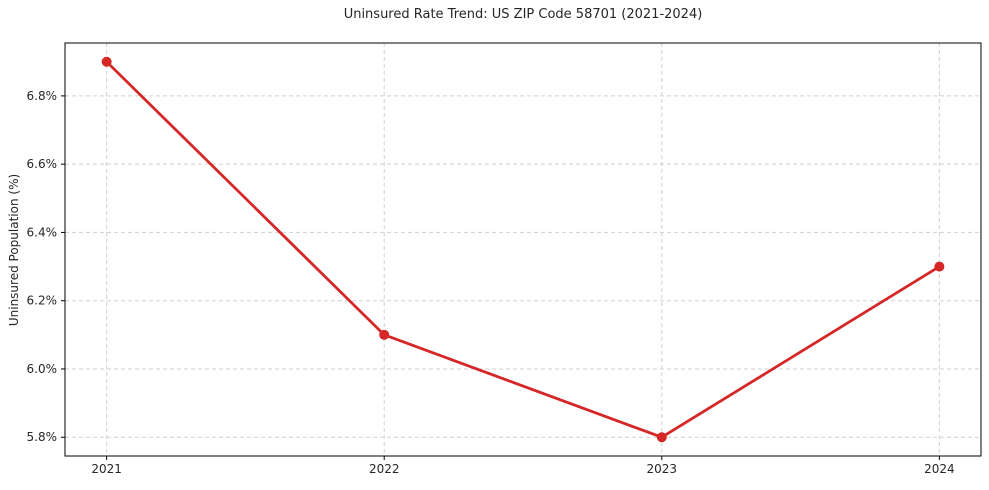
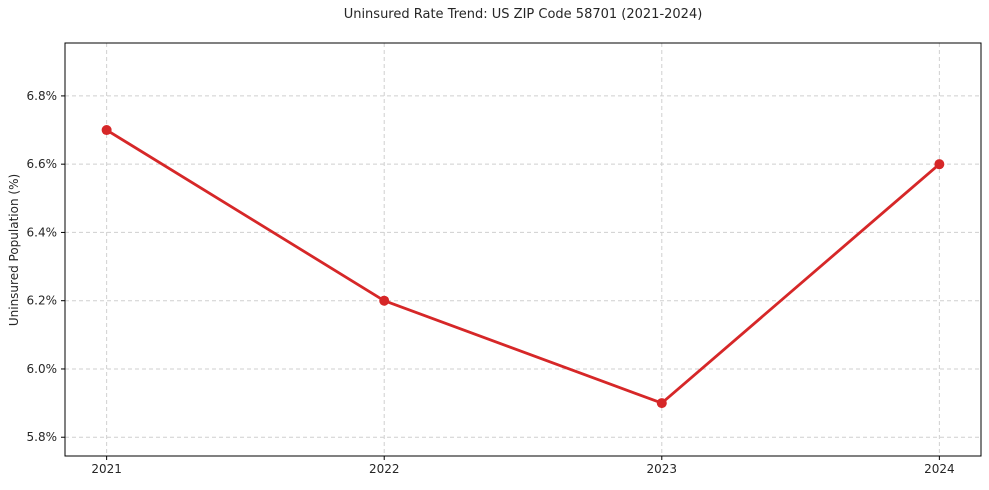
2021: 6.9% -> 6.7%
2022: 6.1% -> 6.2%
2023: 5.8% -> 5.9%
2024: 6.3% -> 6.6%
